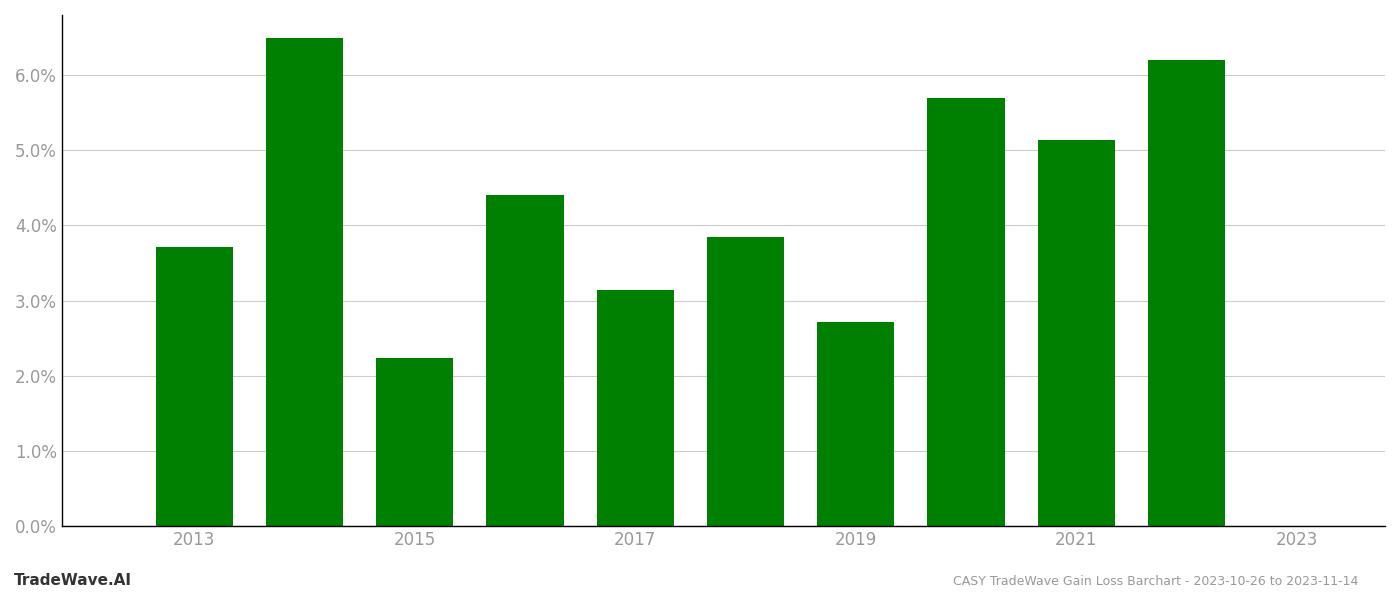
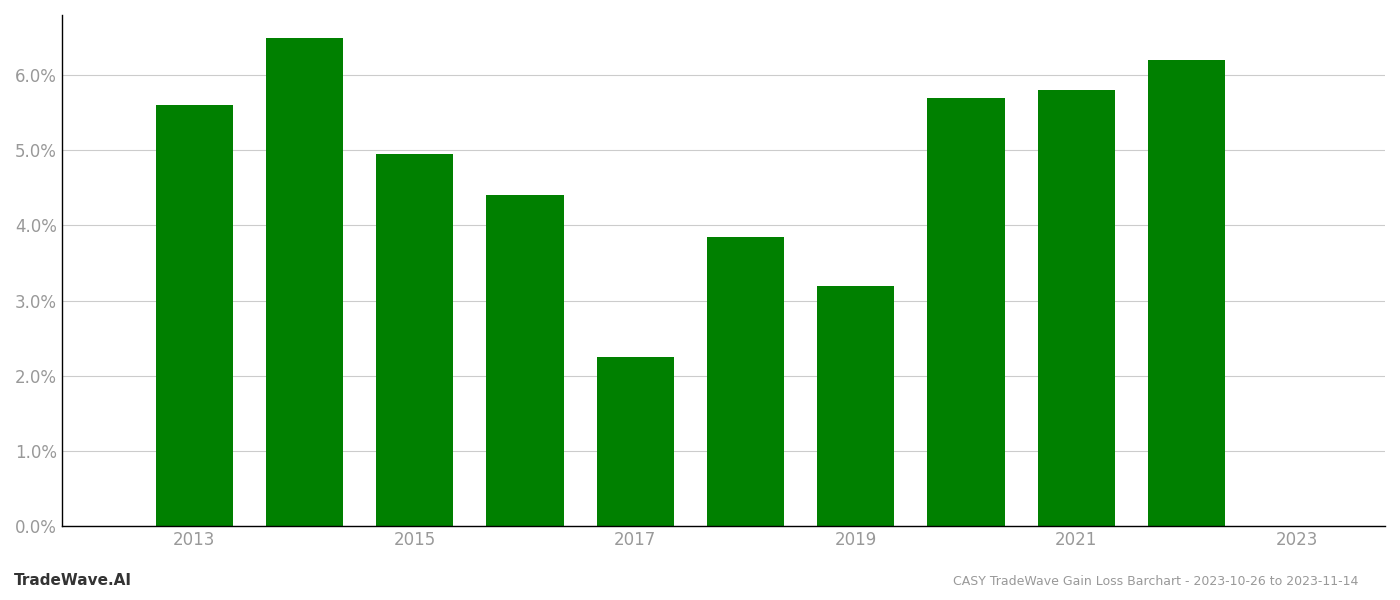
2013: 3.72% -> 5.60%
2015: 2.24% -> 4.95%
2017: 3.14% -> 2.25%
2019: 2.72% -> 3.20%
2021: 5.14% -> 5.80%
